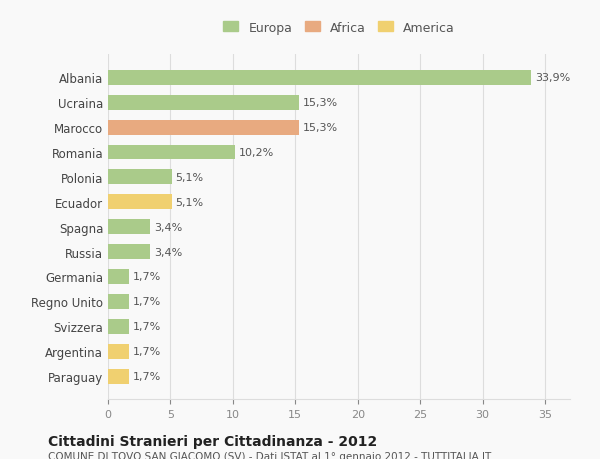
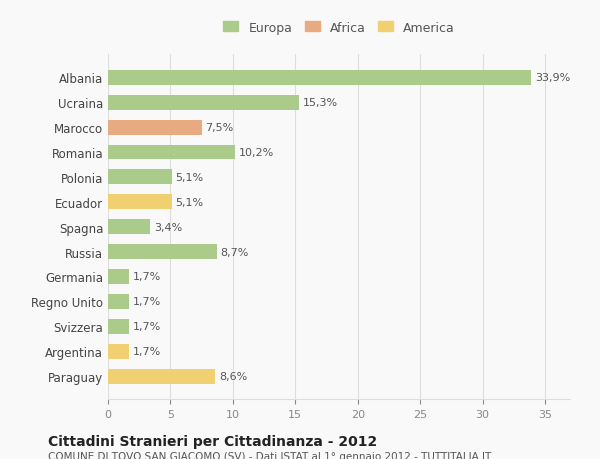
Marocco: 15,3% -> 7,5%
Russia: 3,4% -> 8,7%
Paraguay: 1,7% -> 8,6%
